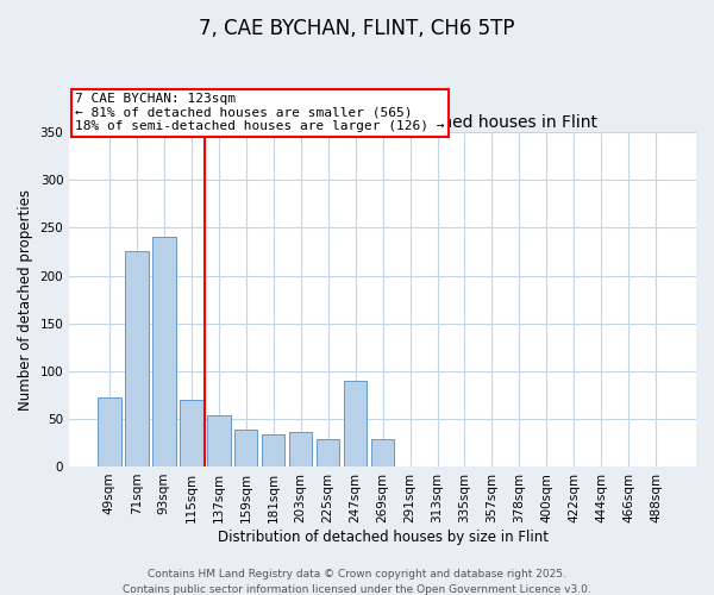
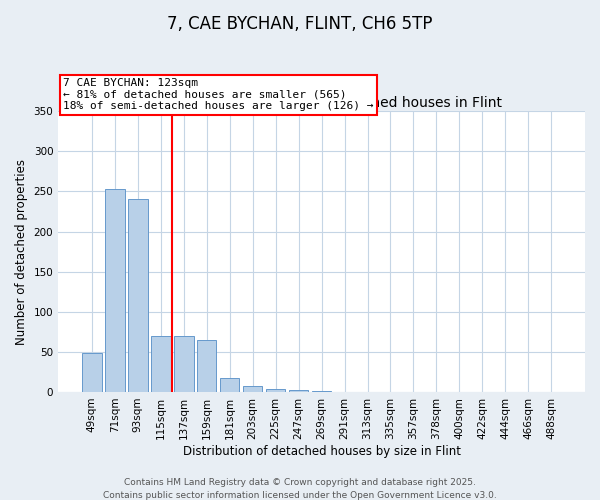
49sqm: 72 -> 49
71sqm: 226 -> 253
137sqm: 54 -> 70
159sqm: 38 -> 65
181sqm: 34 -> 17
203sqm: 36 -> 8
225sqm: 28 -> 4
247sqm: 90 -> 2
269sqm: 28 -> 1
